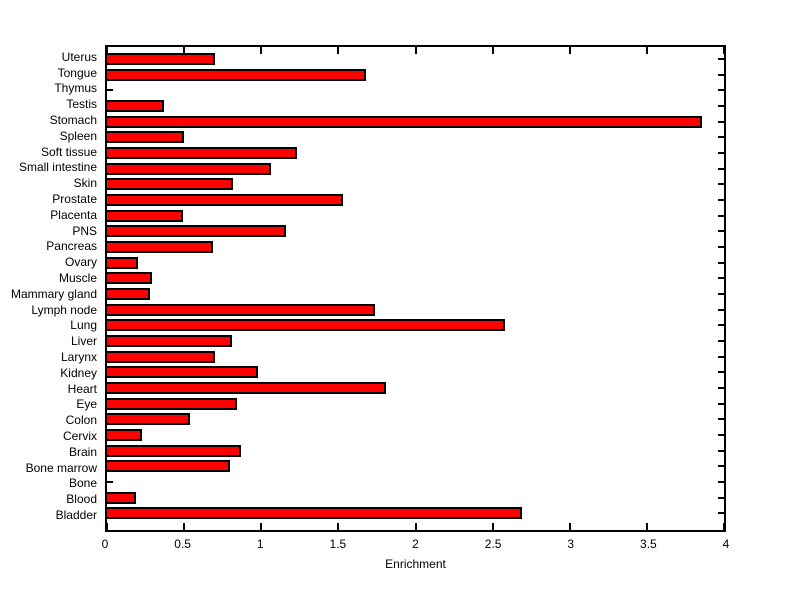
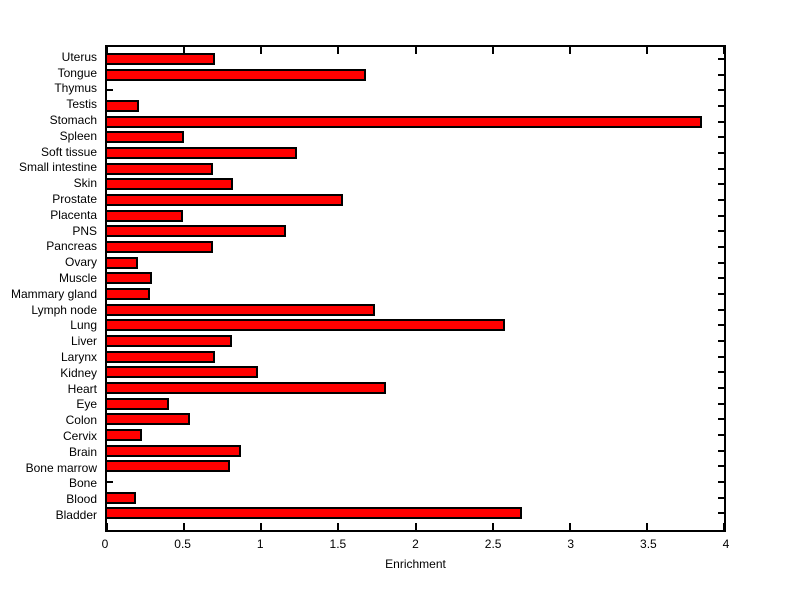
Testis: 0.37 -> 0.21
Small intestine: 1.06 -> 0.69
Eye: 0.84 -> 0.40
